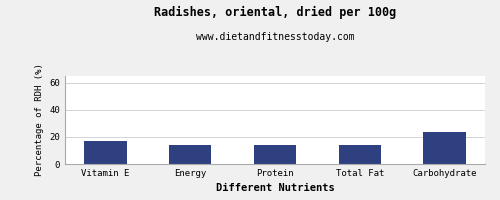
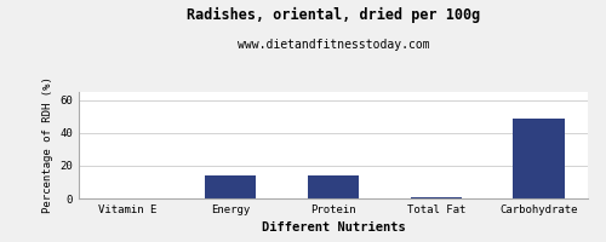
Vitamin E: 17 -> 0
Total Fat: 14 -> 1
Carbohydrate: 24 -> 49
